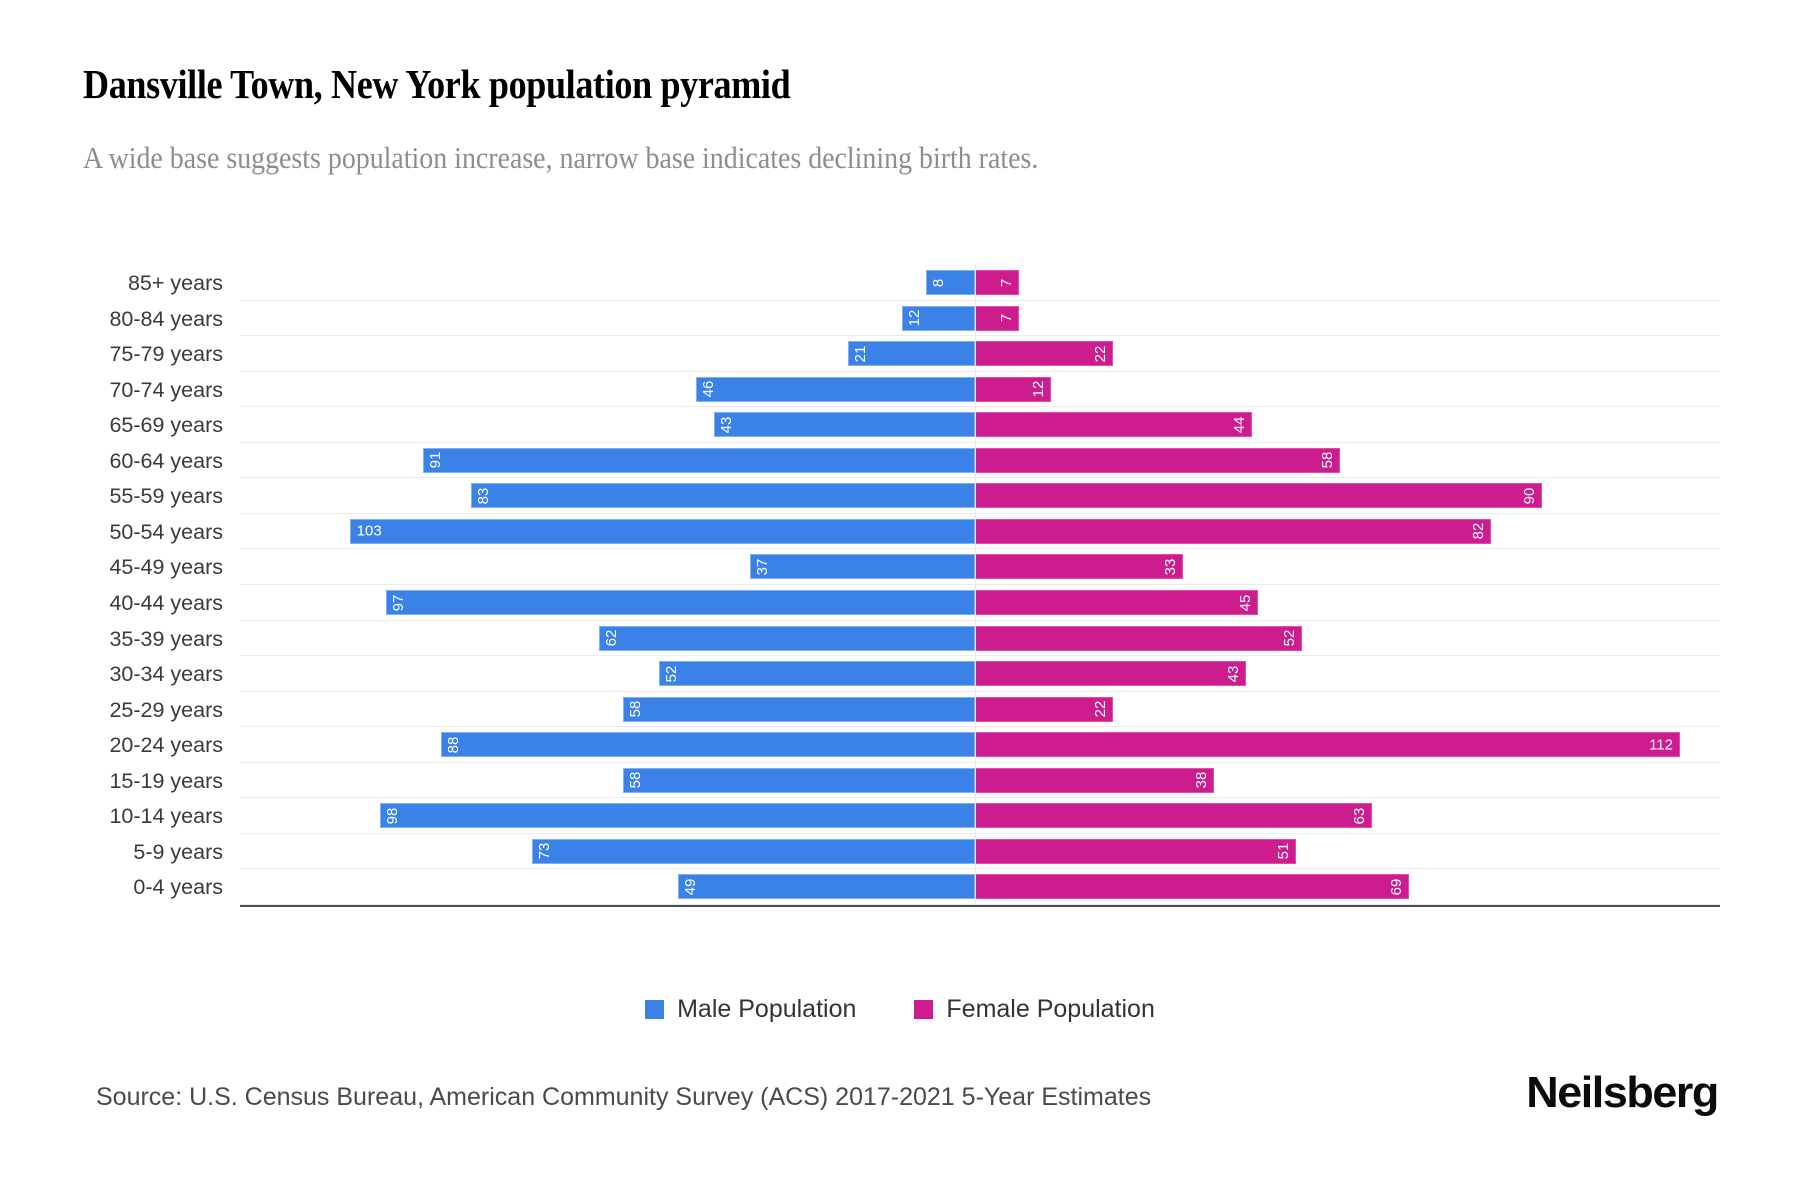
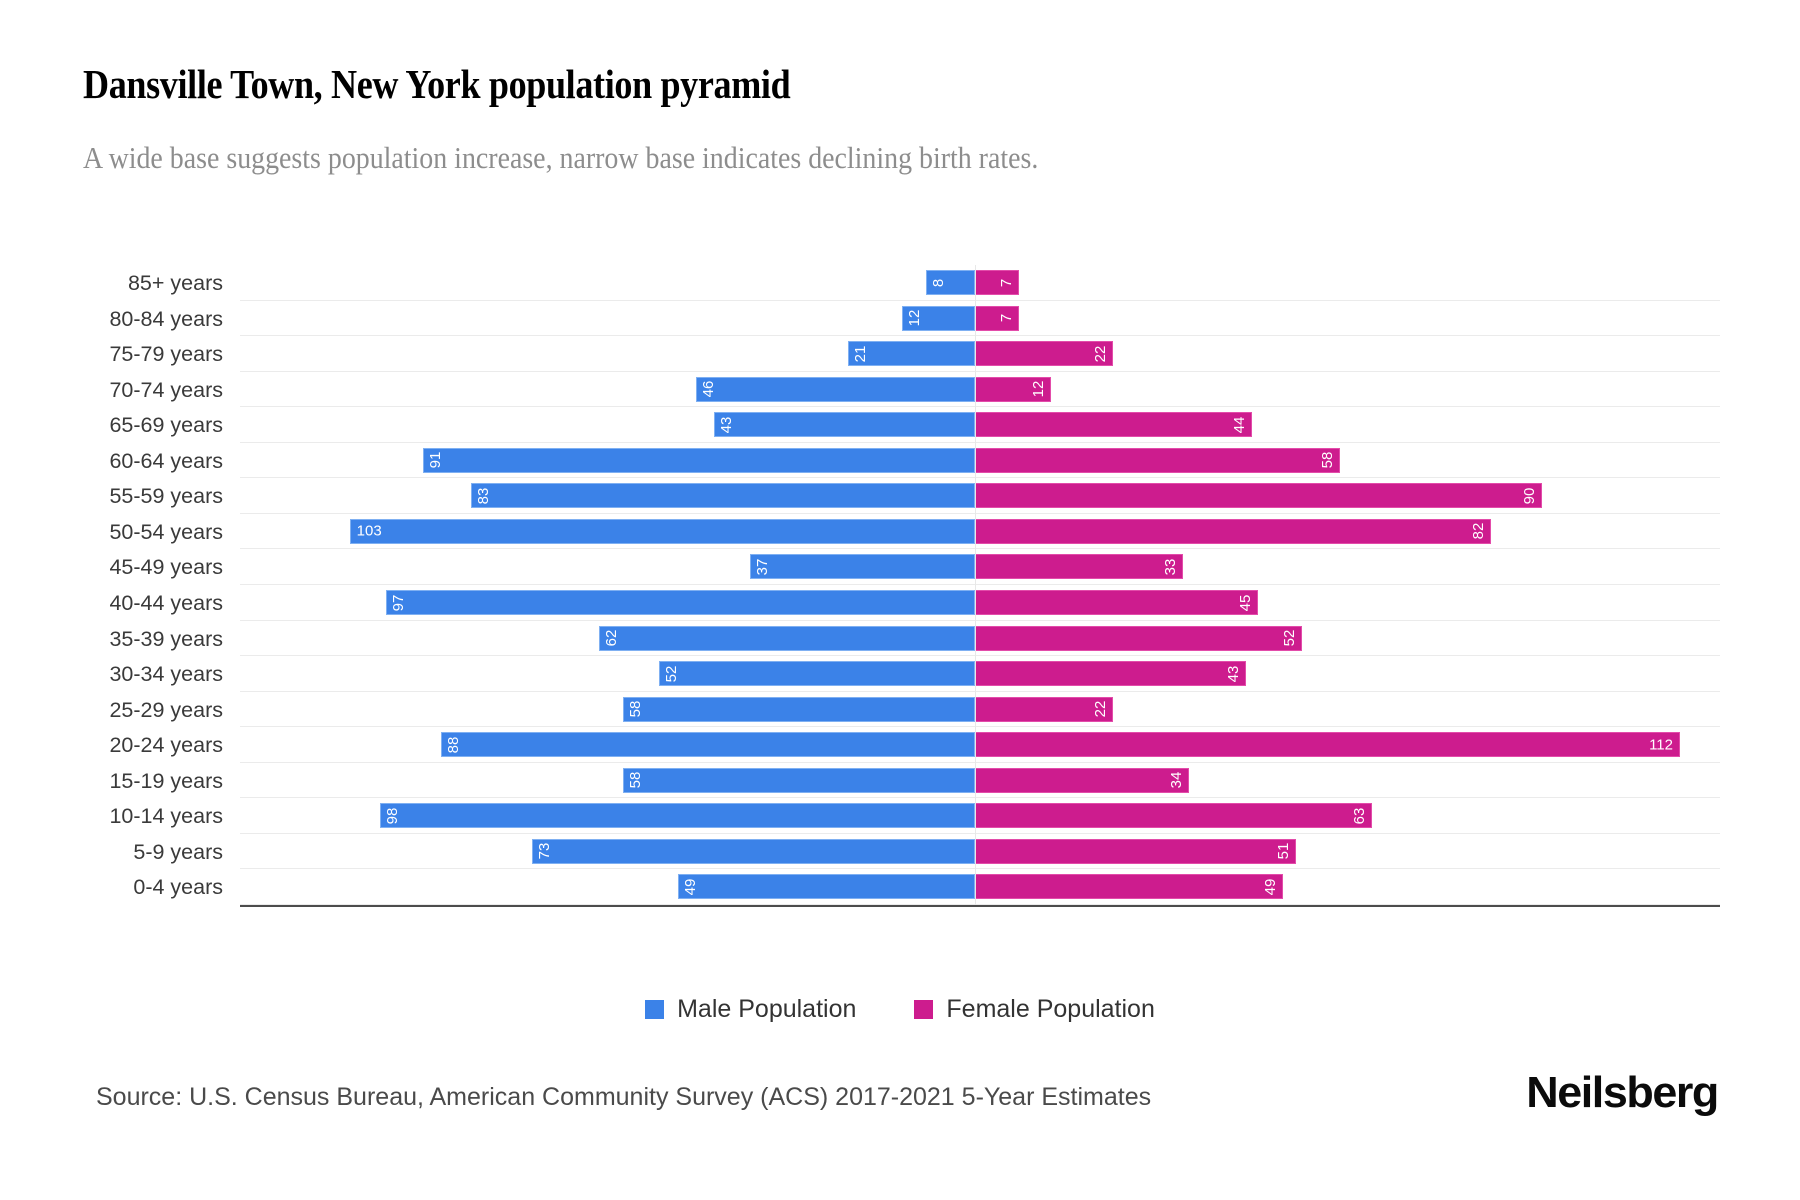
Female Population/15-19 years: 38 -> 34
Female Population/0-4 years: 69 -> 49
